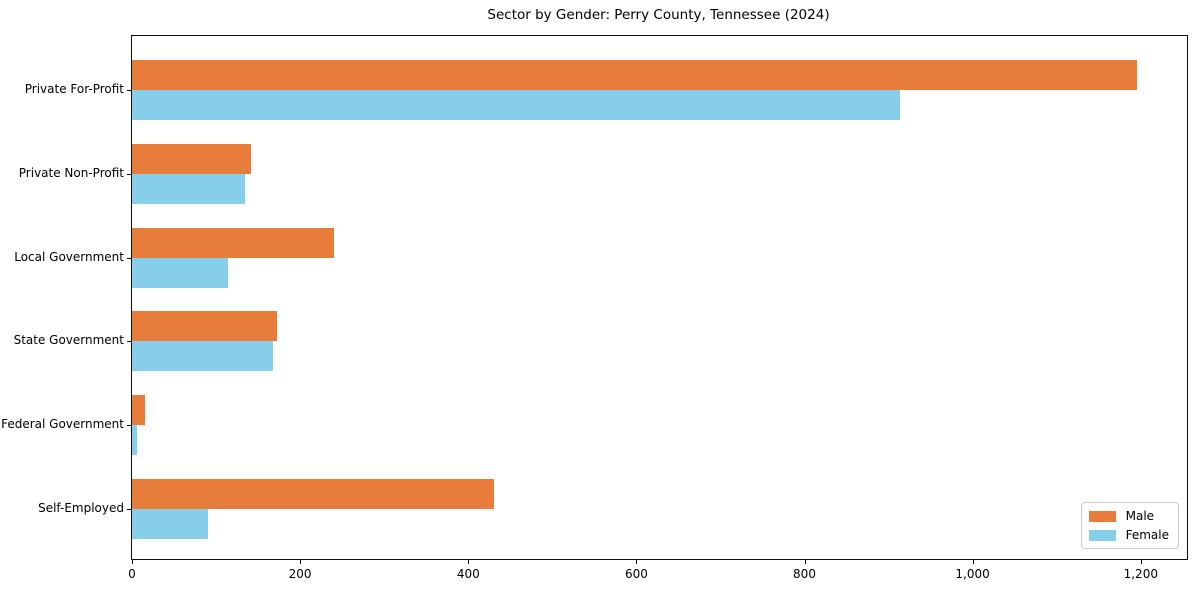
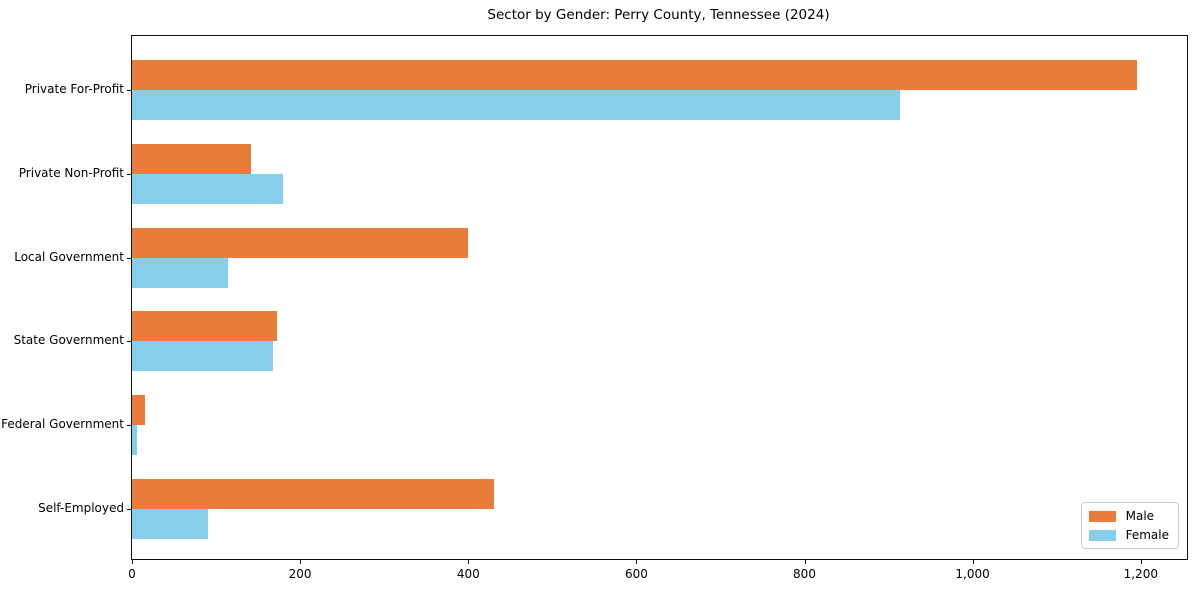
Female/Private Non-Profit: 130 -> 180
Male/Local Government: 240 -> 400
